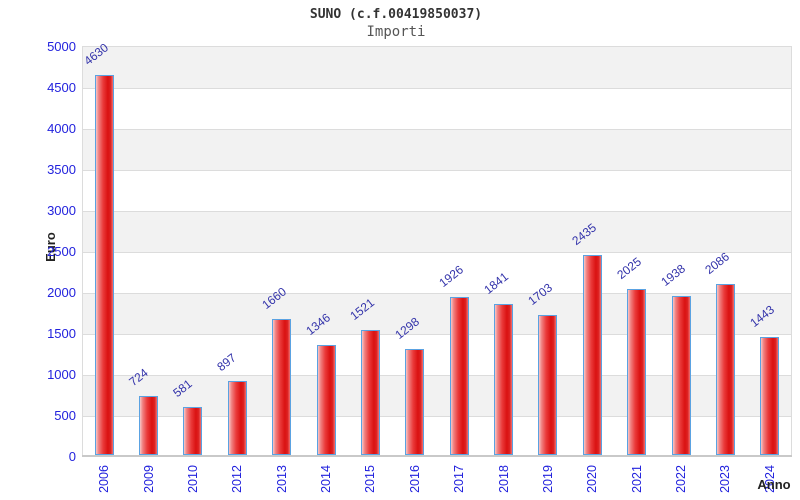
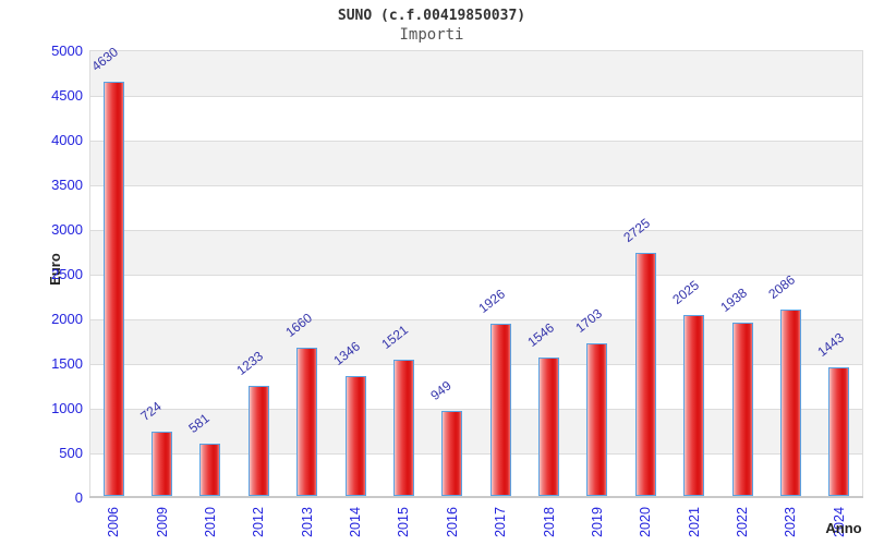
2012: 897 -> 1233
2016: 1298 -> 949
2018: 1841 -> 1546
2020: 2435 -> 2725
